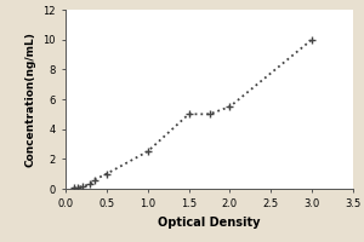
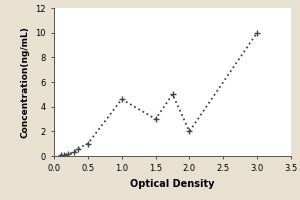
1.0: 2.5 -> 4.6
1.5: 5.0 -> 3.0
2.0: 5.5 -> 2.0
